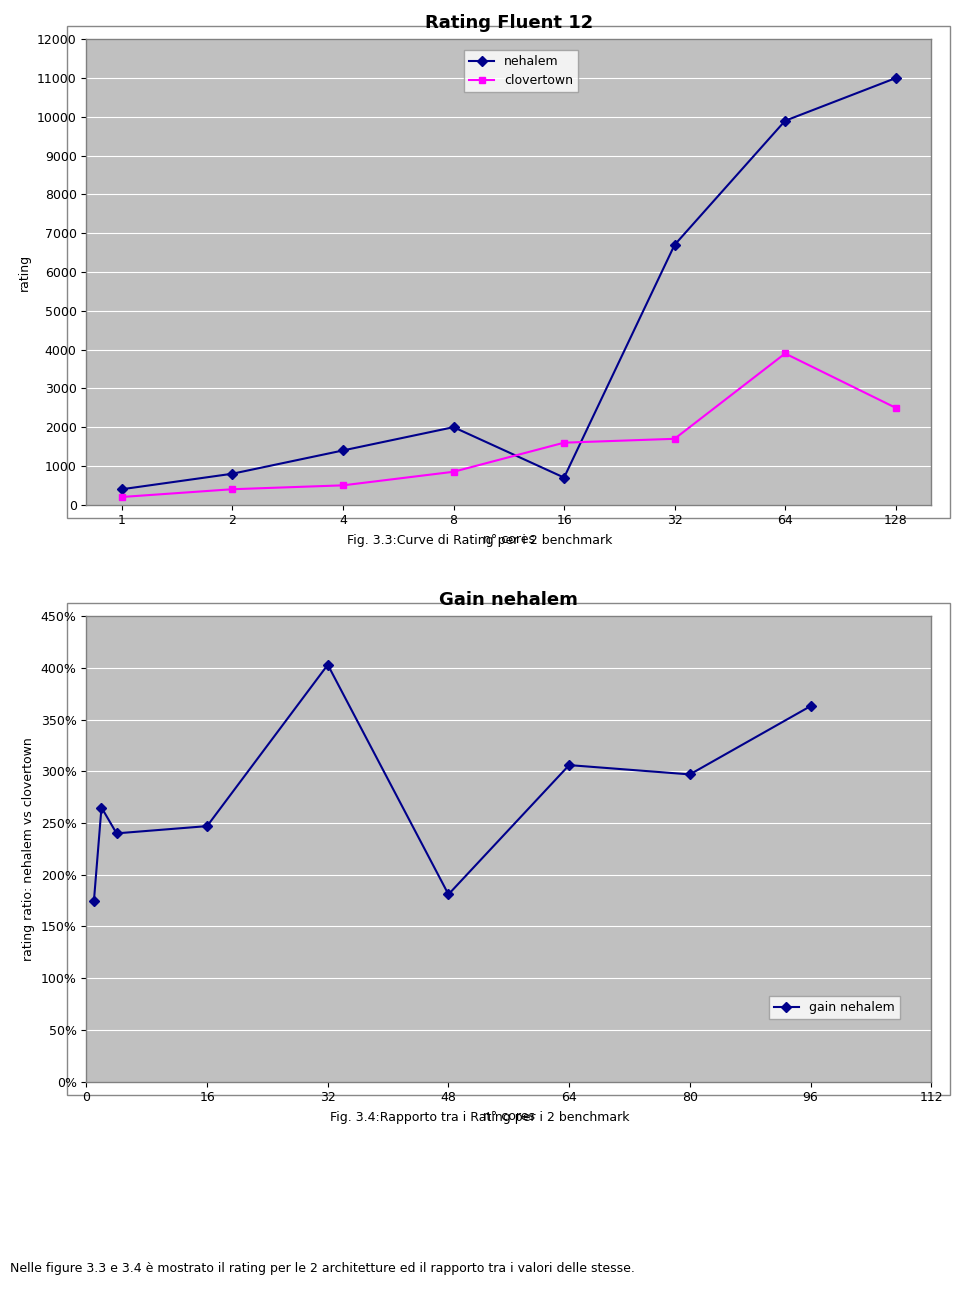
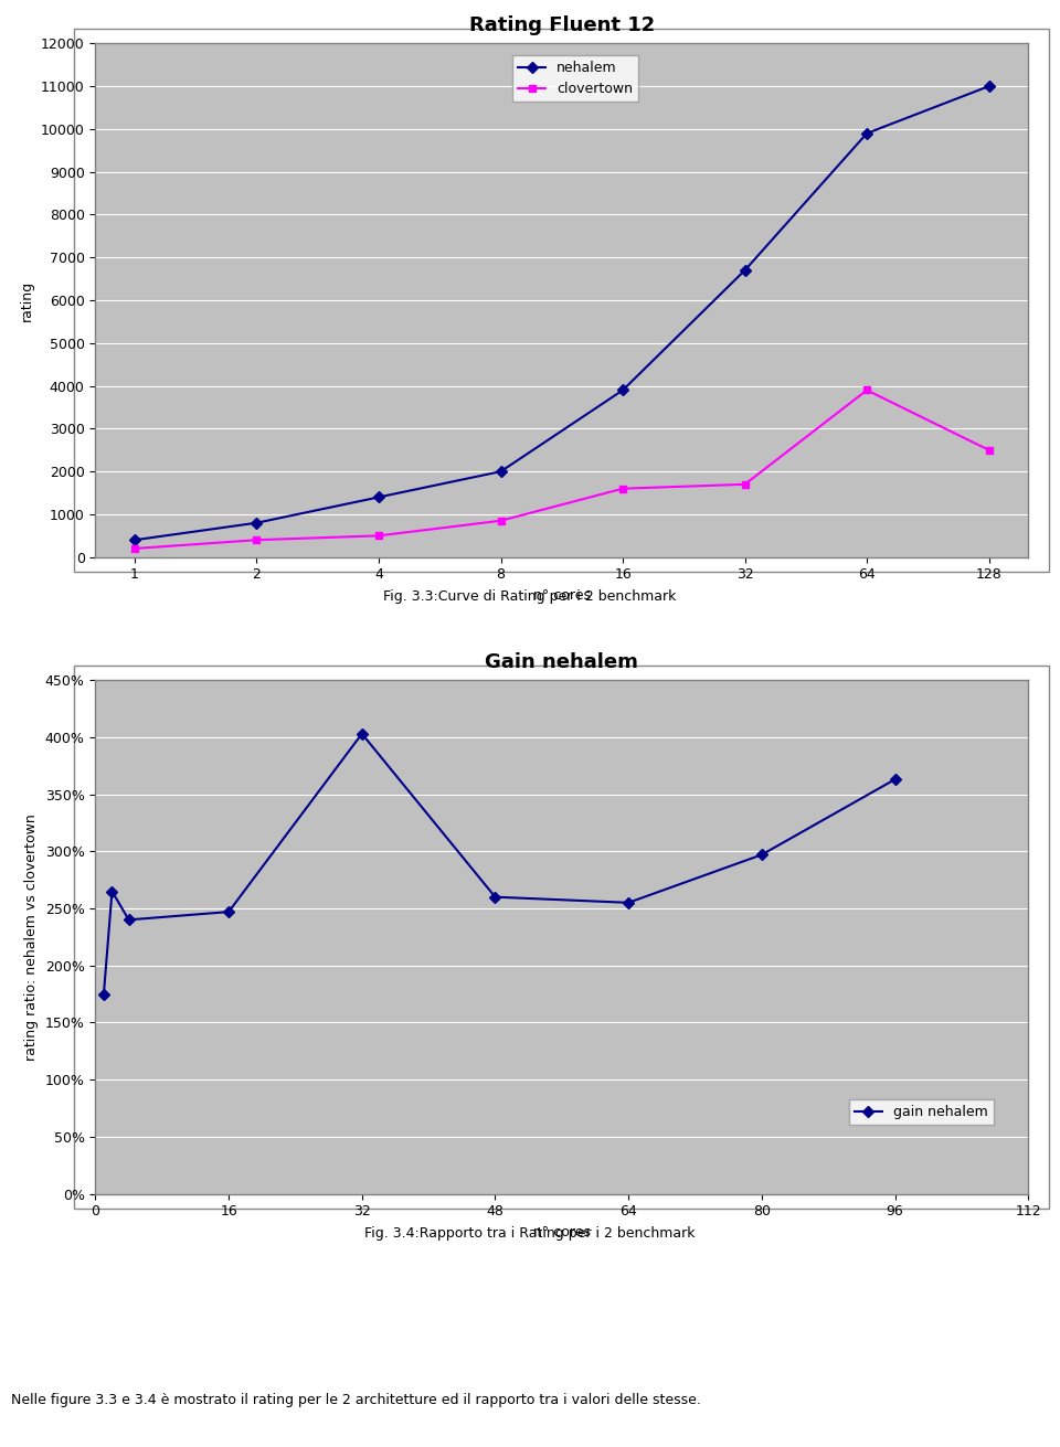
Rating Fluent 12/nehalem/16: 700 -> 3900
Gain nehalem/48: 181% -> 260%
Gain nehalem/64: 306% -> 255%
